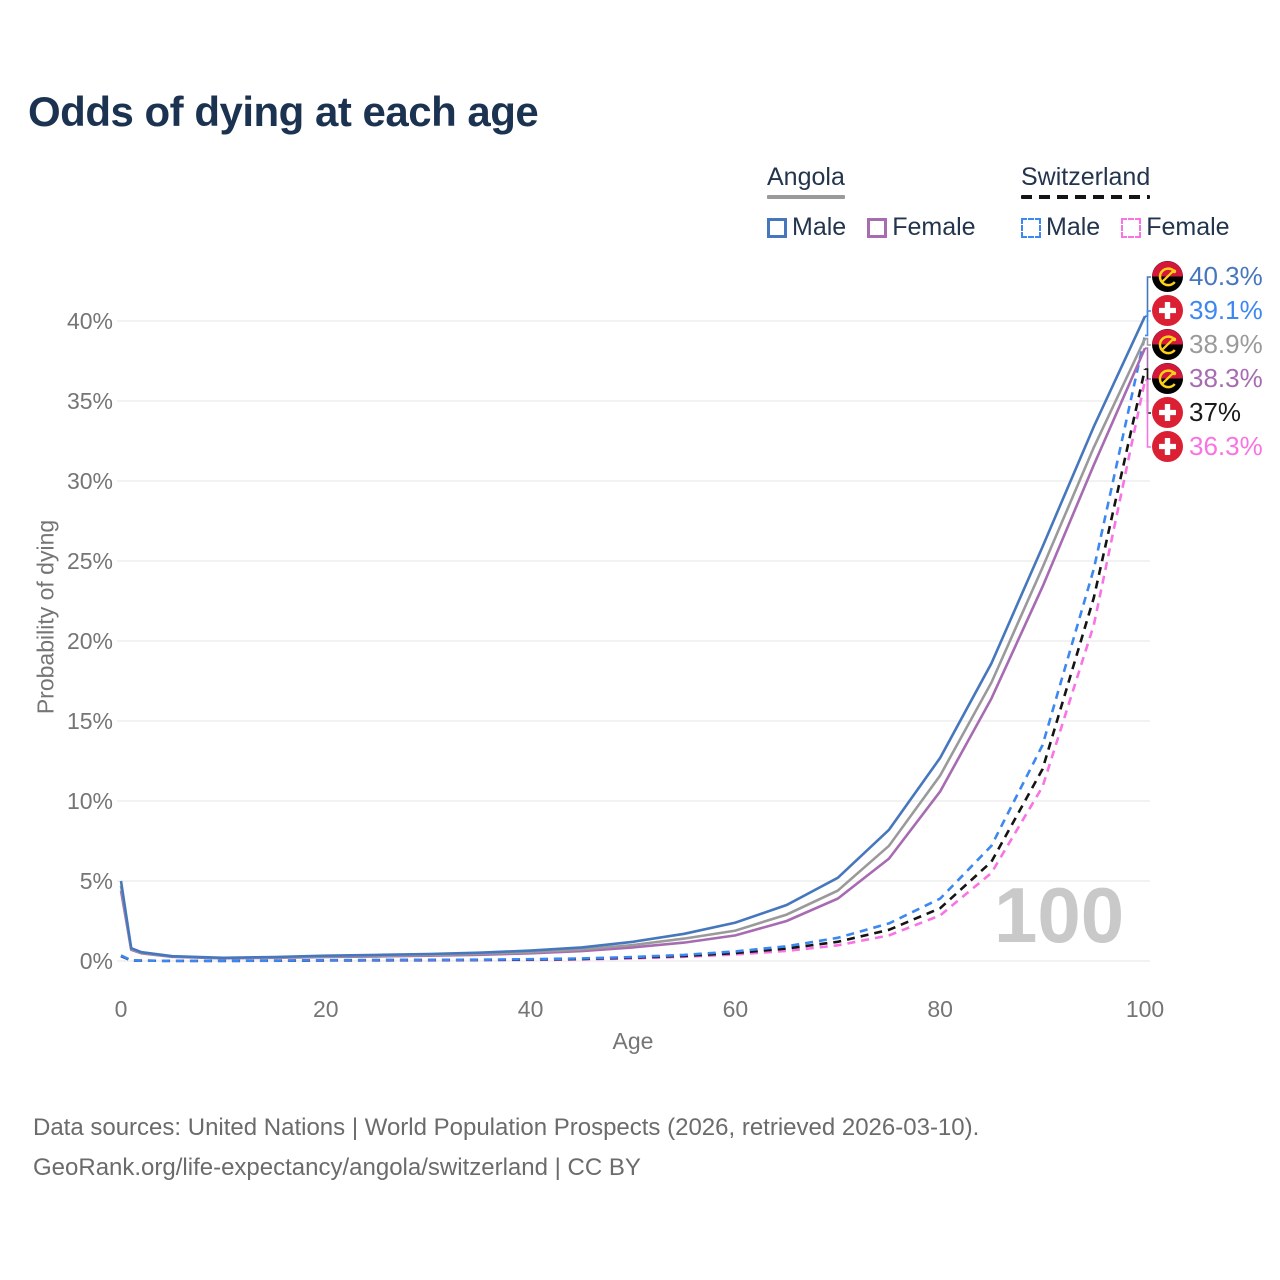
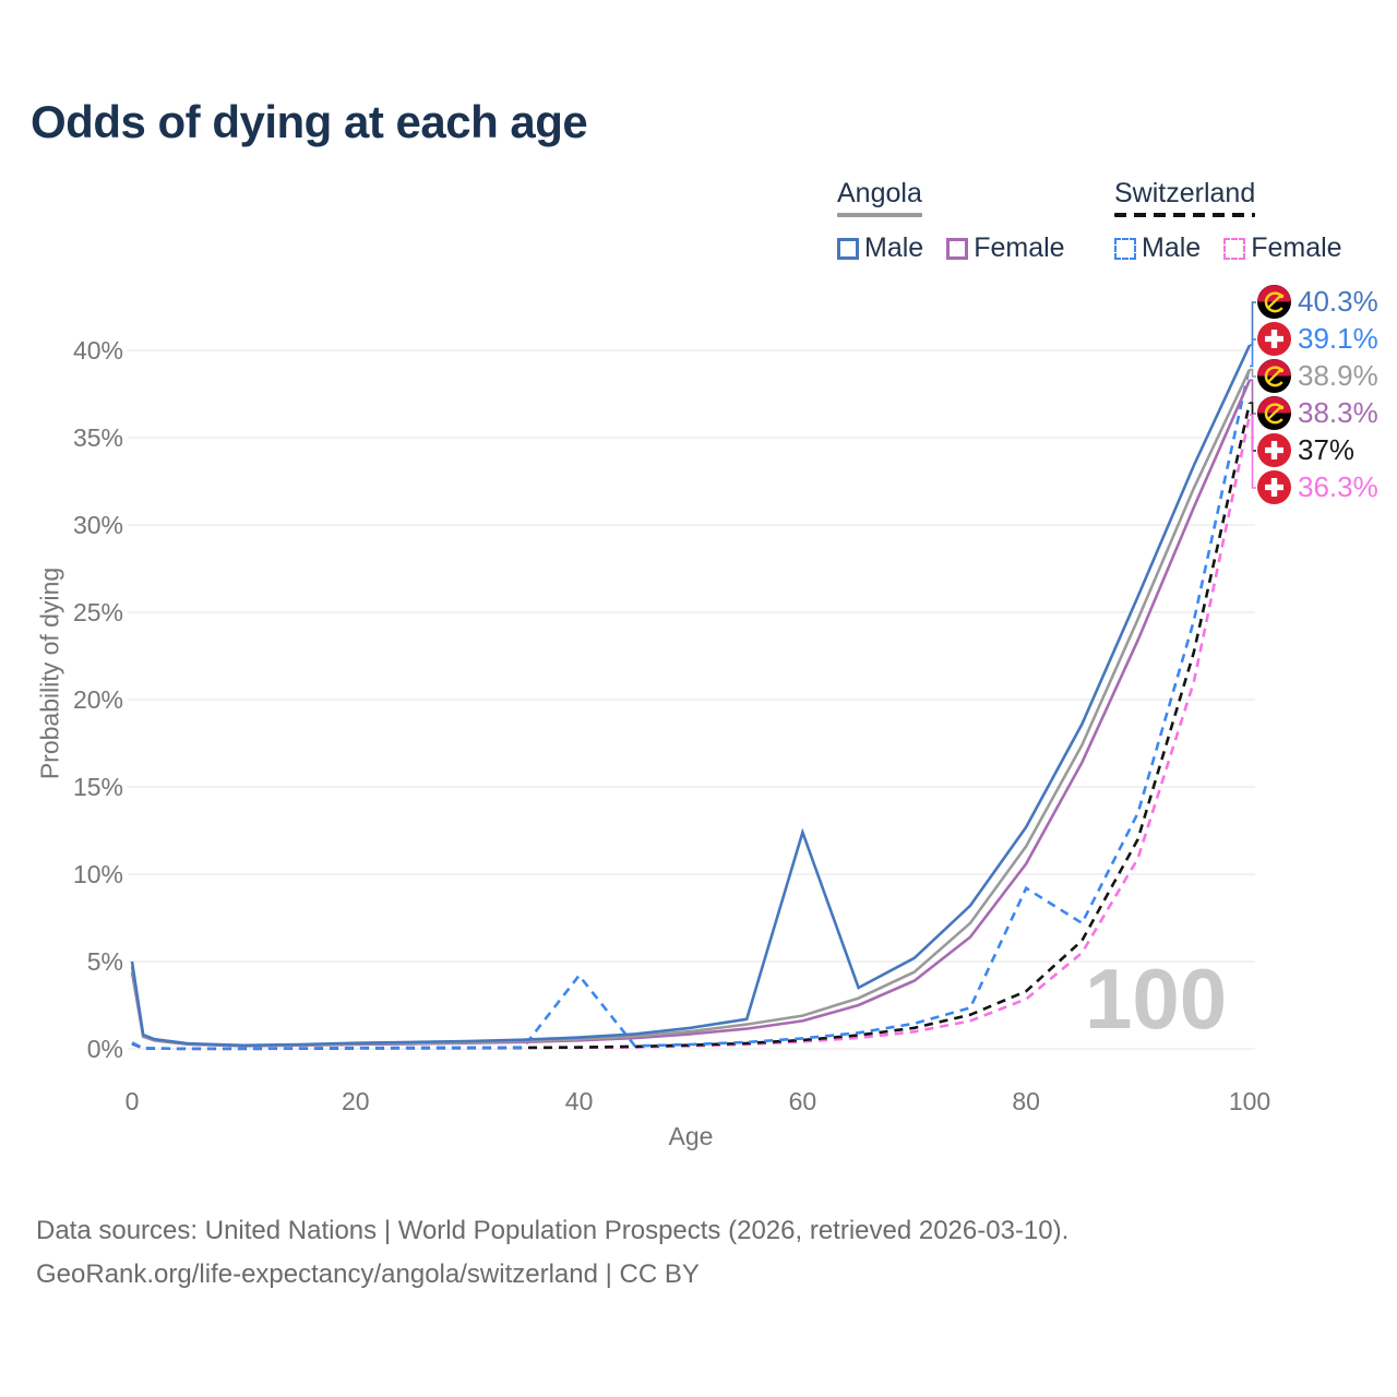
Switzerland Male/40: 0.1% -> 4.2%
Angola Male/60: 2.4% -> 12.4%
Switzerland Male/80: 3.9% -> 9.2%
